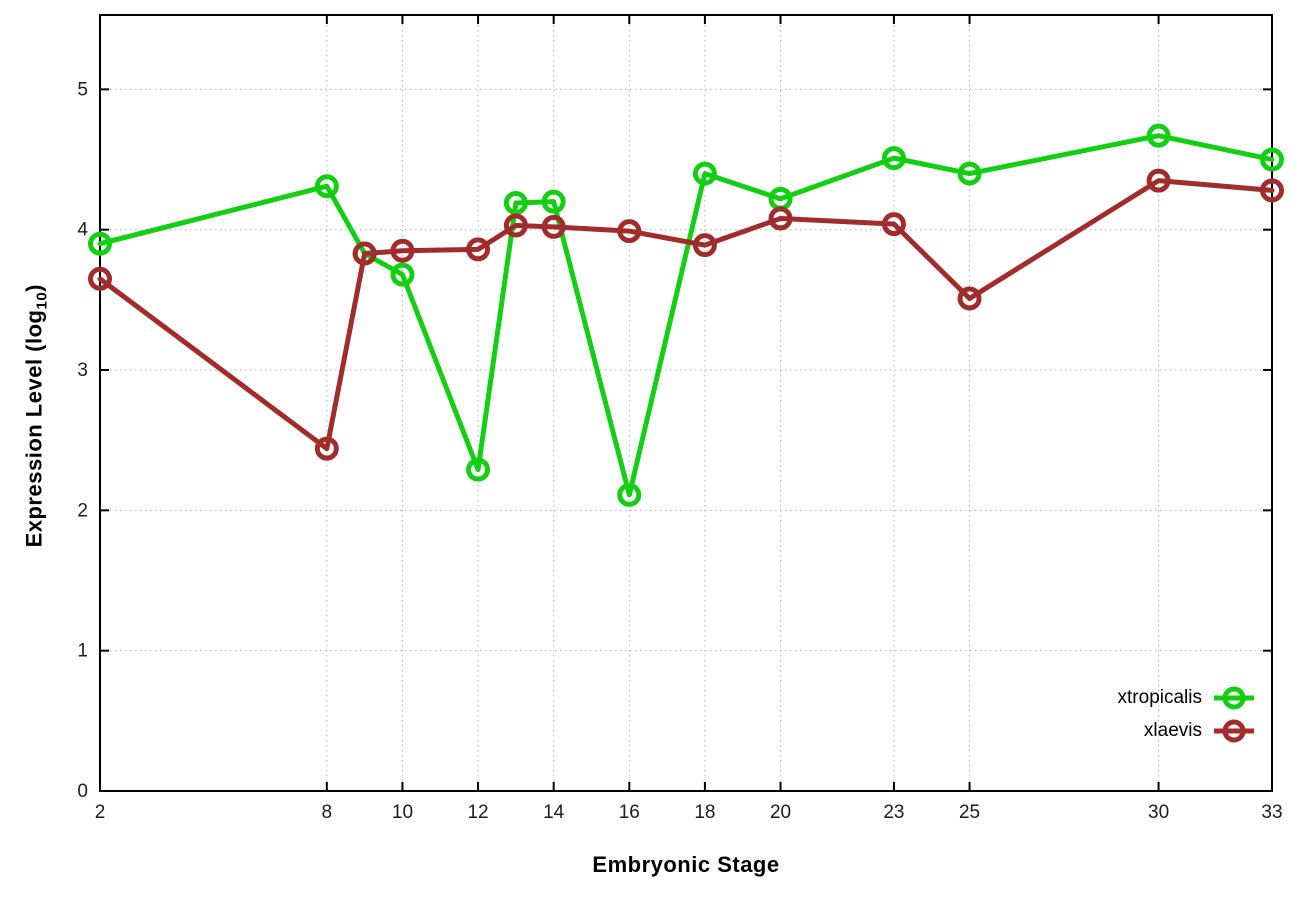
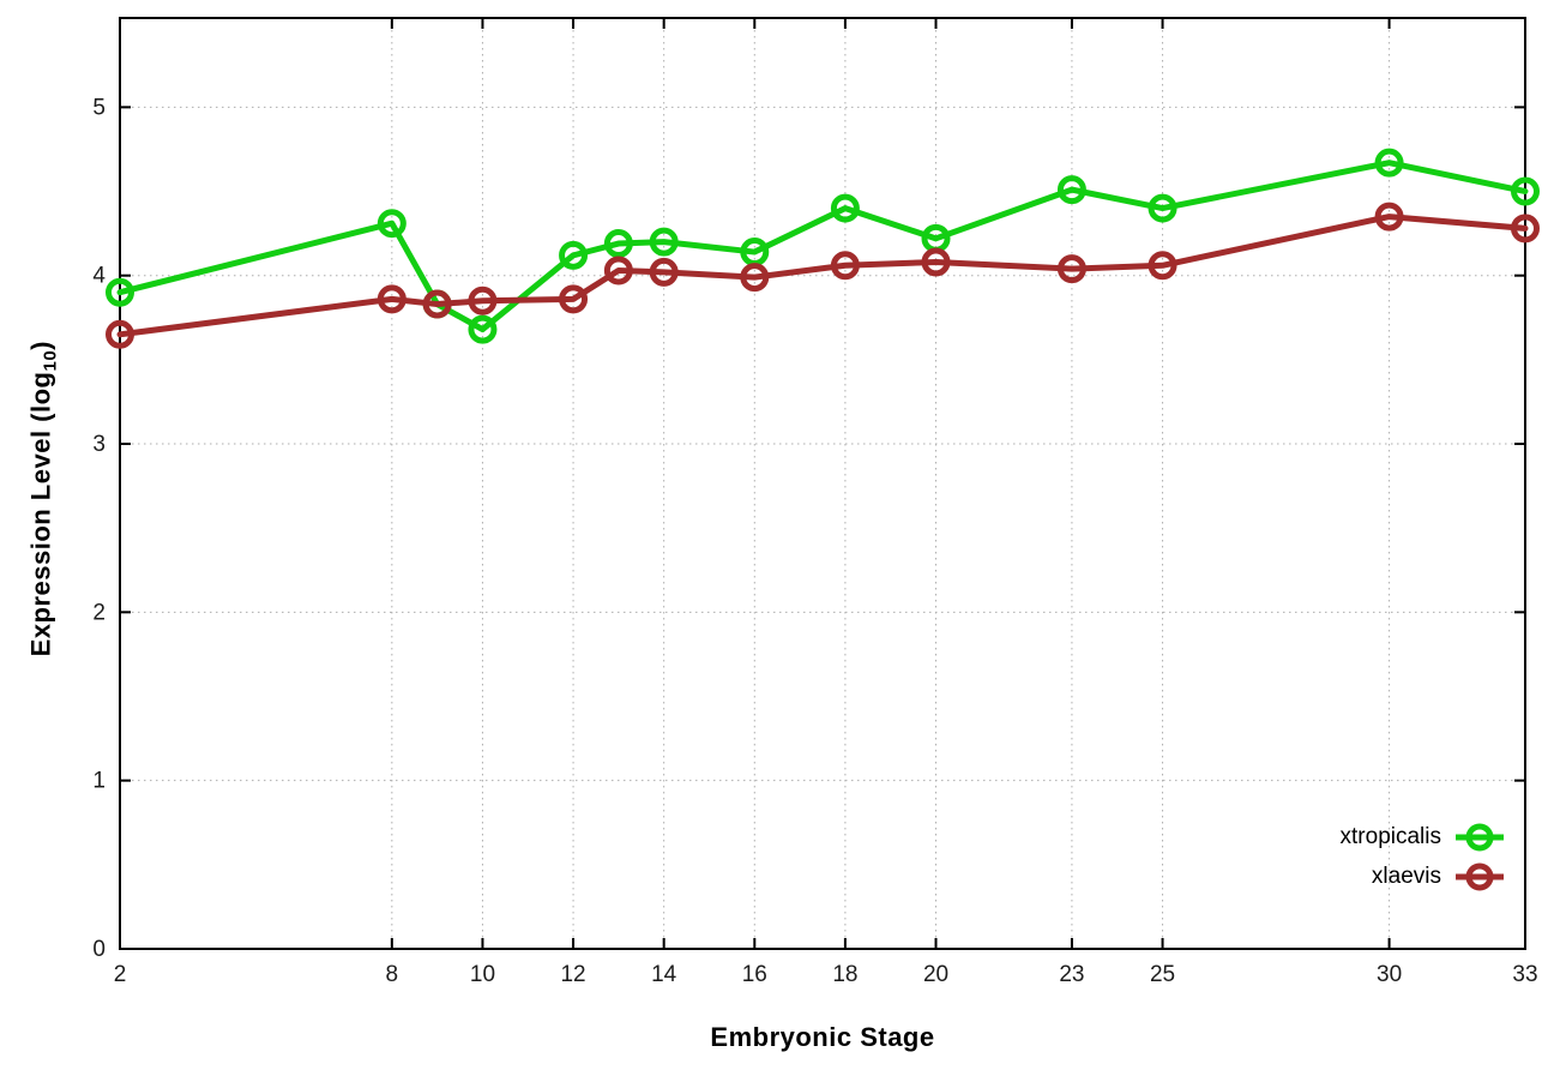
xlaevis/8: 2.44 -> 3.86
xtropicalis/12: 2.29 -> 4.12
xtropicalis/16: 2.11 -> 4.14
xlaevis/18: 3.89 -> 4.06
xlaevis/25: 3.51 -> 4.06
